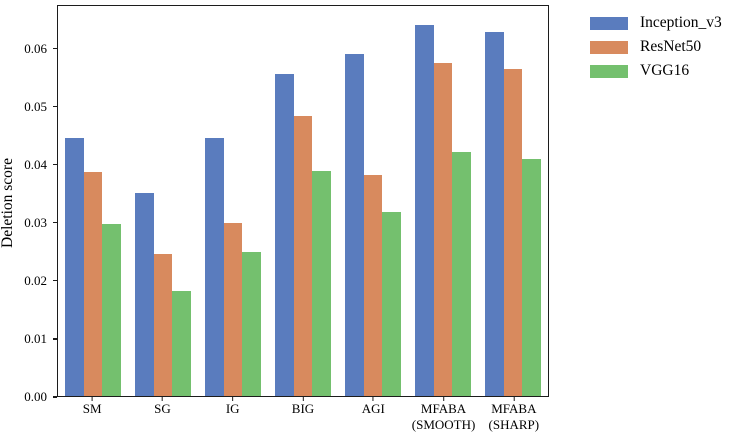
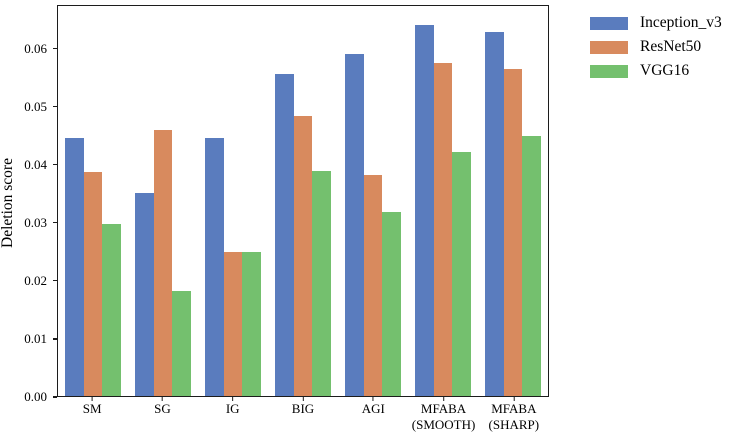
ResNet50/SG: 0.025 -> 0.046
ResNet50/IG: 0.030 -> 0.025
VGG16/MFABA (SHARP): 0.041 -> 0.045
